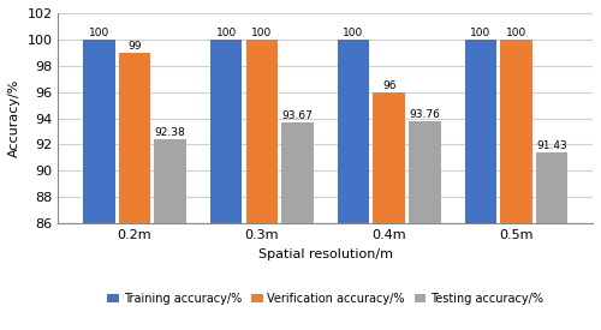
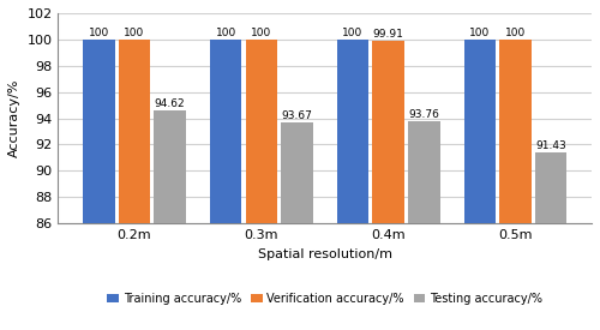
Verification accuracy/%/0.2m: 99 -> 100
Testing accuracy/%/0.2m: 92.38 -> 94.62
Verification accuracy/%/0.4m: 96 -> 99.91
